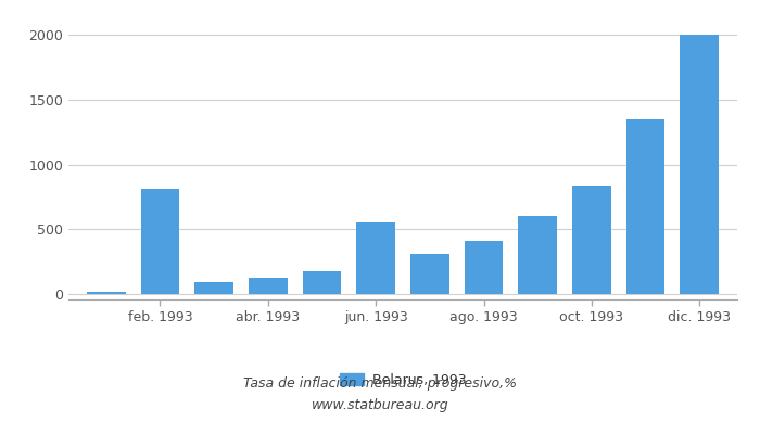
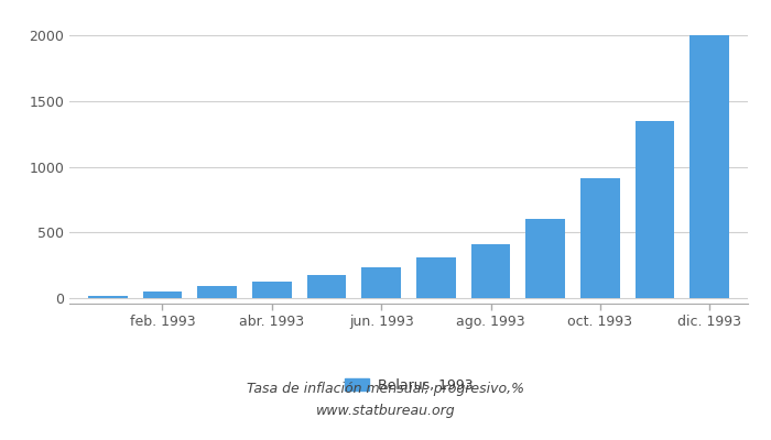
feb. 1993: 810 -> 60
jun. 1993: 550 -> 240
oct. 1993: 840 -> 920
